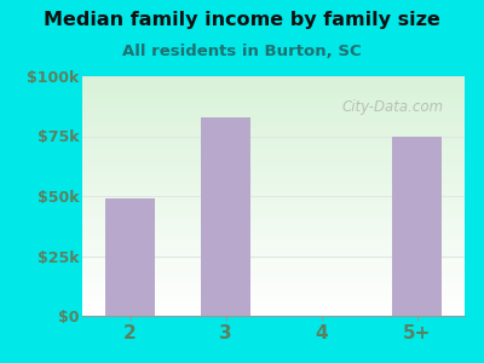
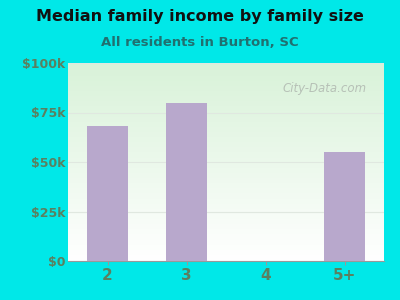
2: $49k -> $68k
3: $83k -> $80k
5+: $75k -> $55k
